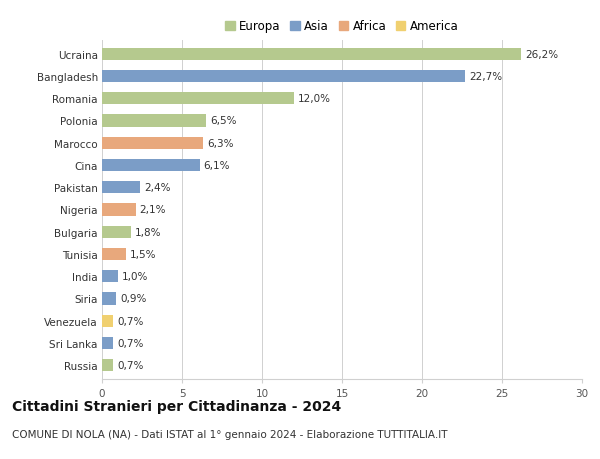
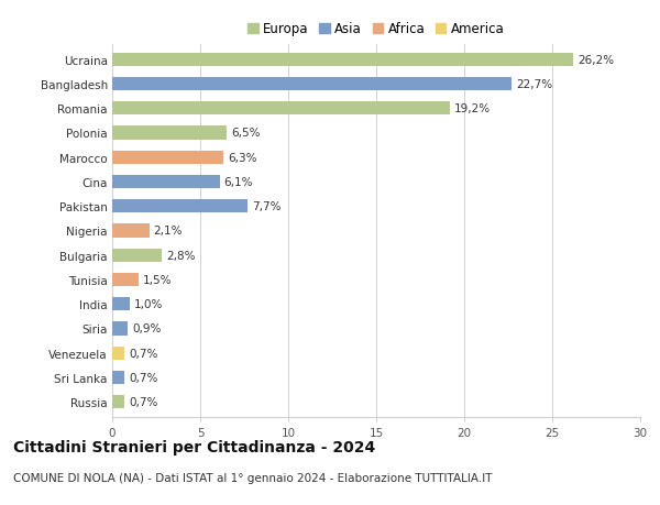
Romania: 12,0% -> 19,2%
Pakistan: 2,4% -> 7,7%
Bulgaria: 1,8% -> 2,8%
